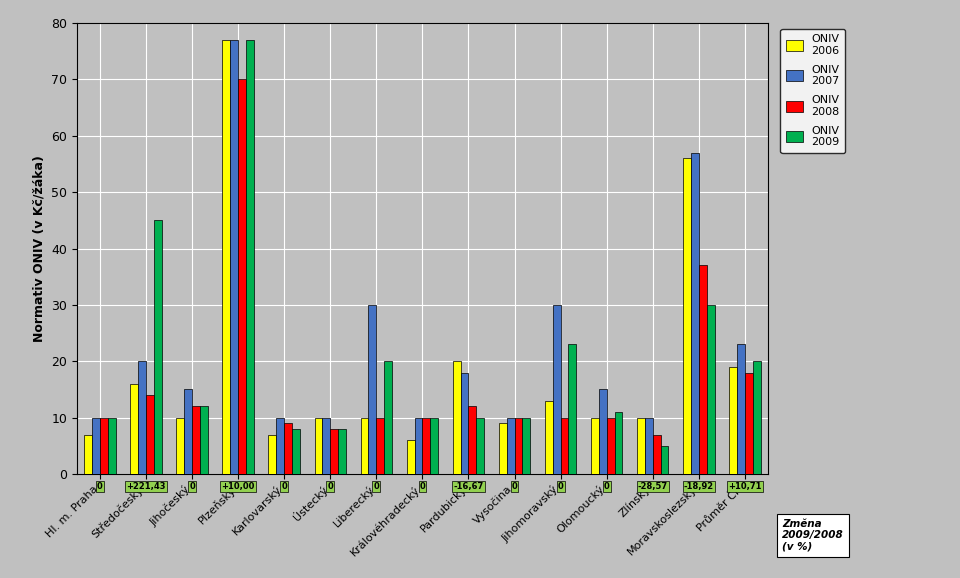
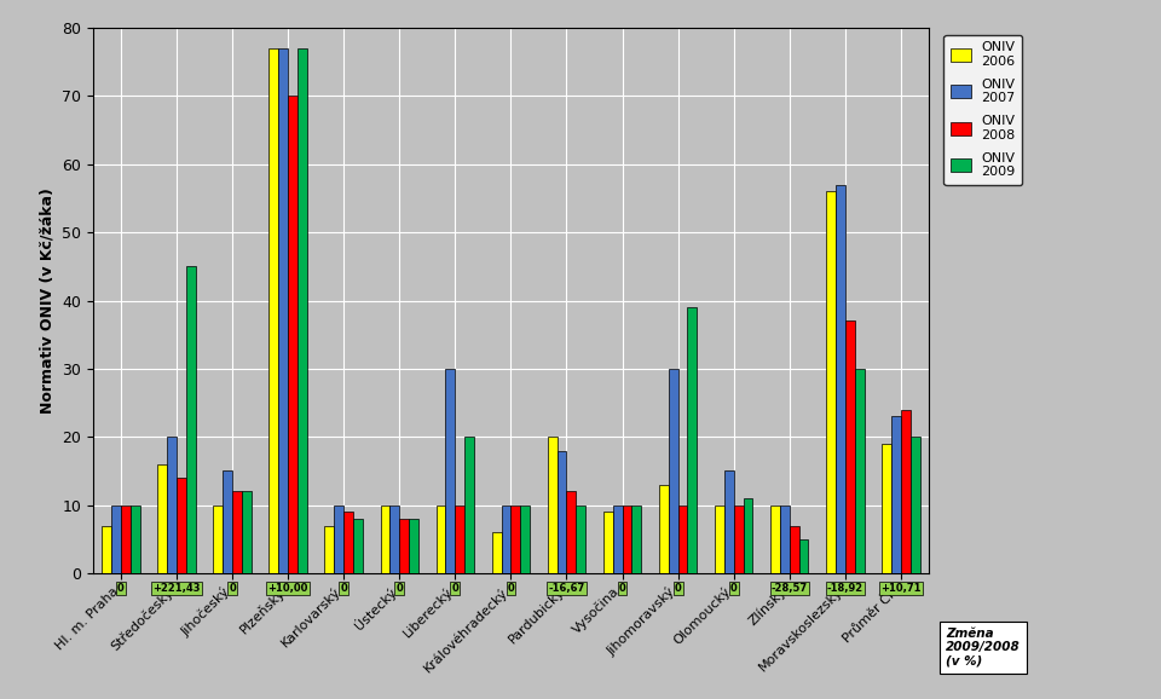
ONIV 2009/Jihomoravský: 23 -> 39
ONIV 2008/Průměr ČR: 18 -> 24
